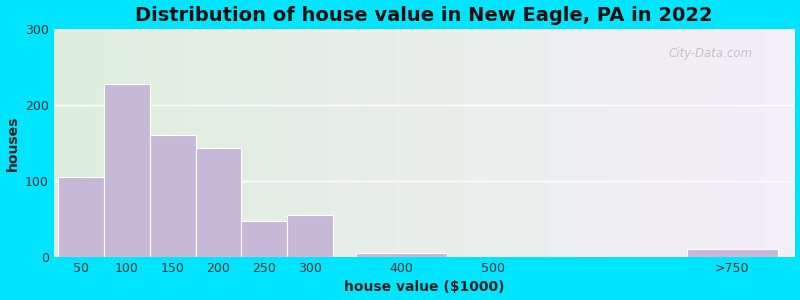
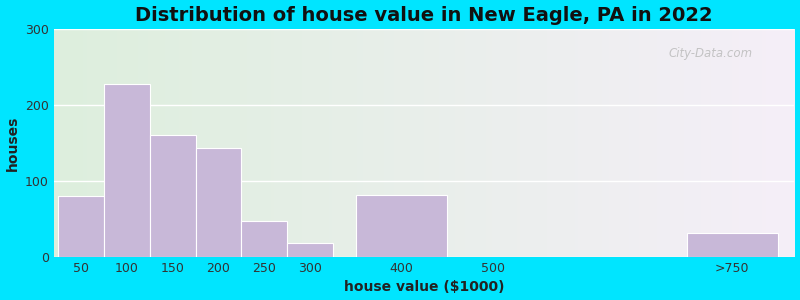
50: 105 -> 80
300: 55 -> 18
400: 5 -> 82
>750: 11 -> 32
